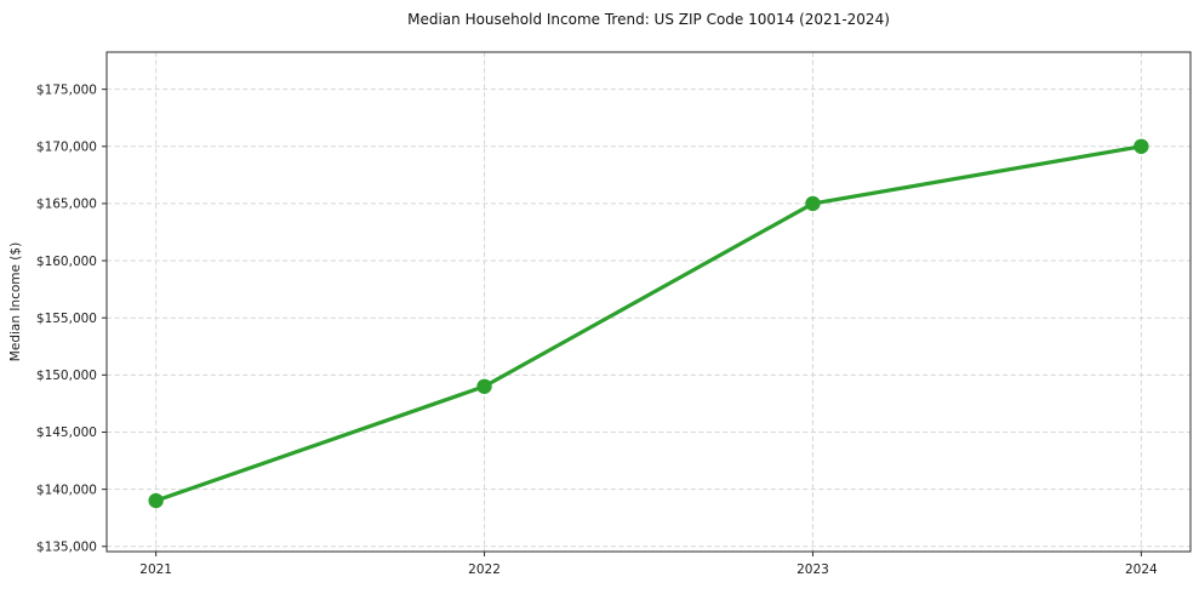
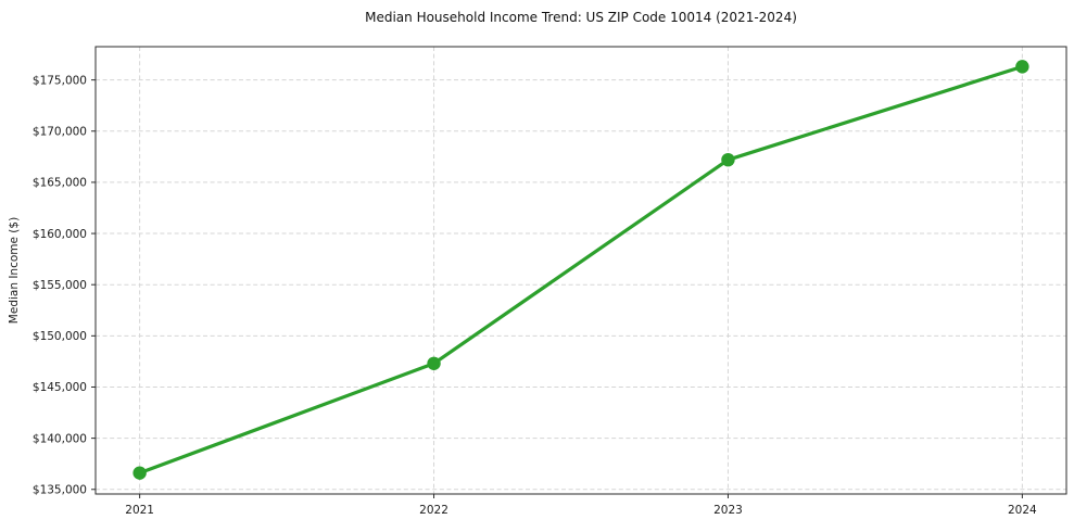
2021: $139000 -> $137000
2022: $149000 -> $147000
2023: $165000 -> $167000
2024: $170000 -> $176000
